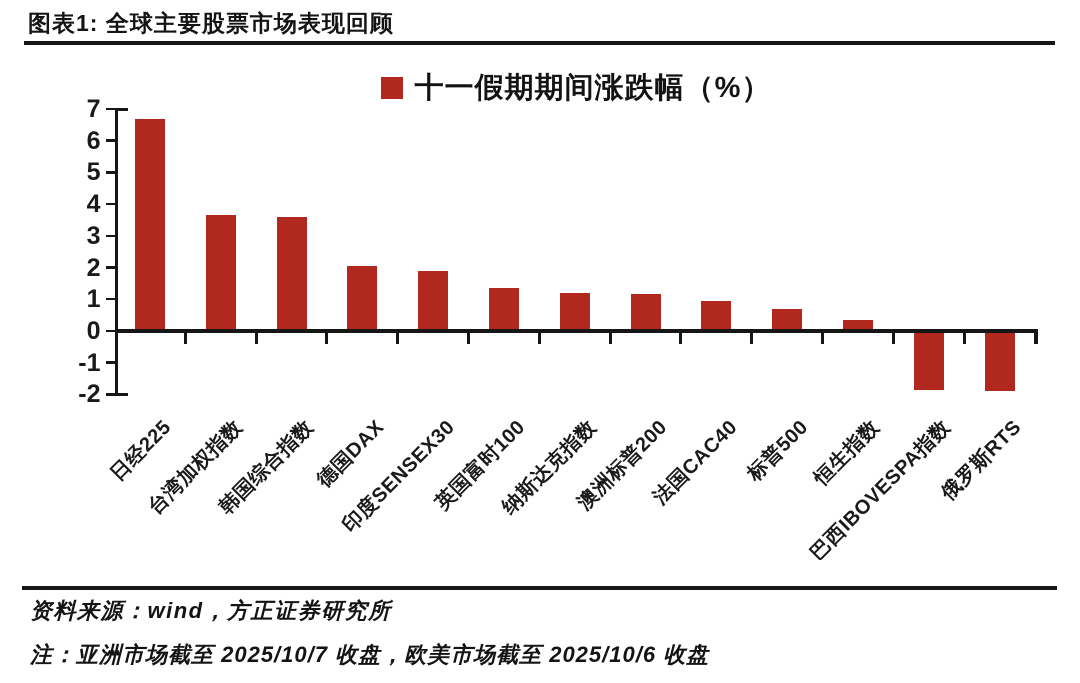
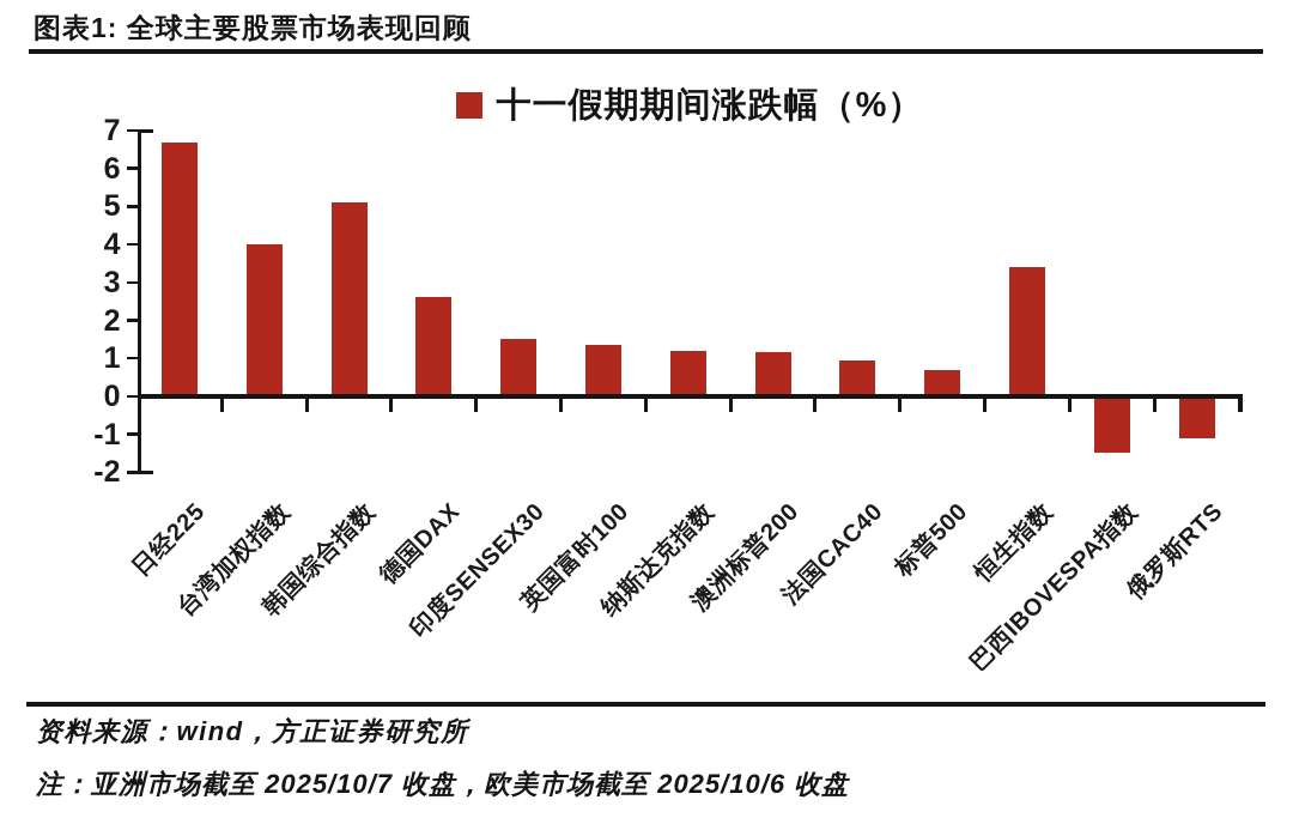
台湾加权指数: 3.6 -> 4.0
韩国综合指数: 3.6 -> 5.1
德国DAX: 2.0 -> 2.6
印度SENSEX30: 1.9 -> 1.5
恒生指数: 0.3 -> 3.4
巴西IBOVESPA指数: -1.9 -> -1.5
俄罗斯RTS: -1.9 -> -1.1
